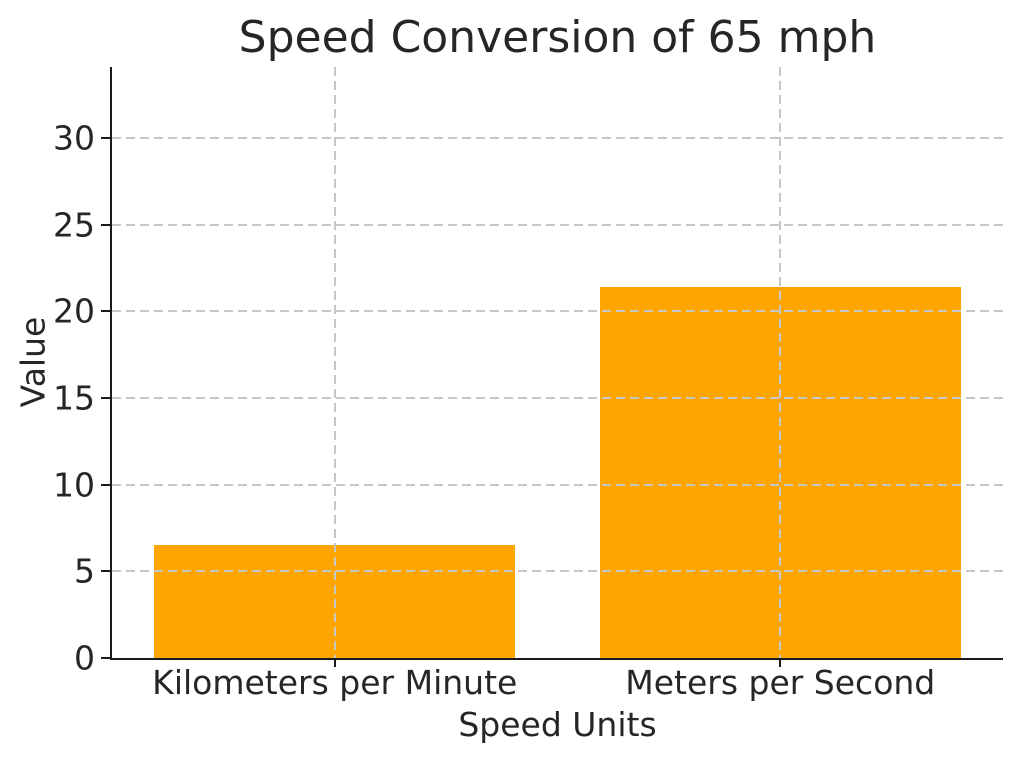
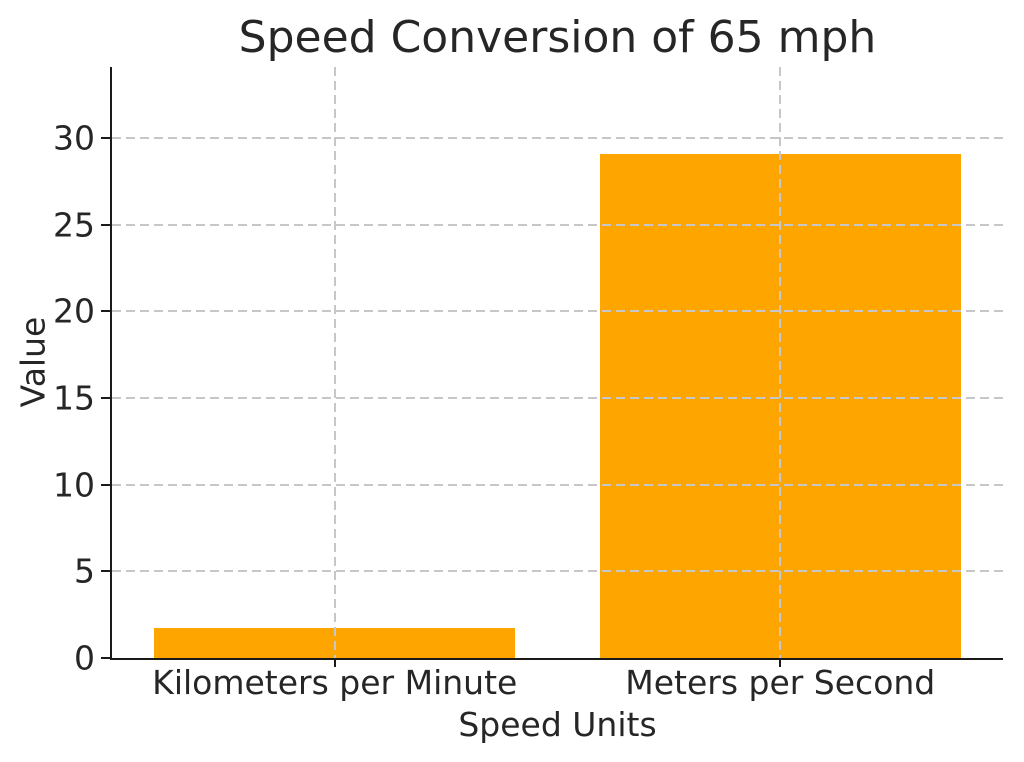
Kilometers per Minute: 6.5 -> 1.7
Meters per Second: 21.4 -> 29.1
